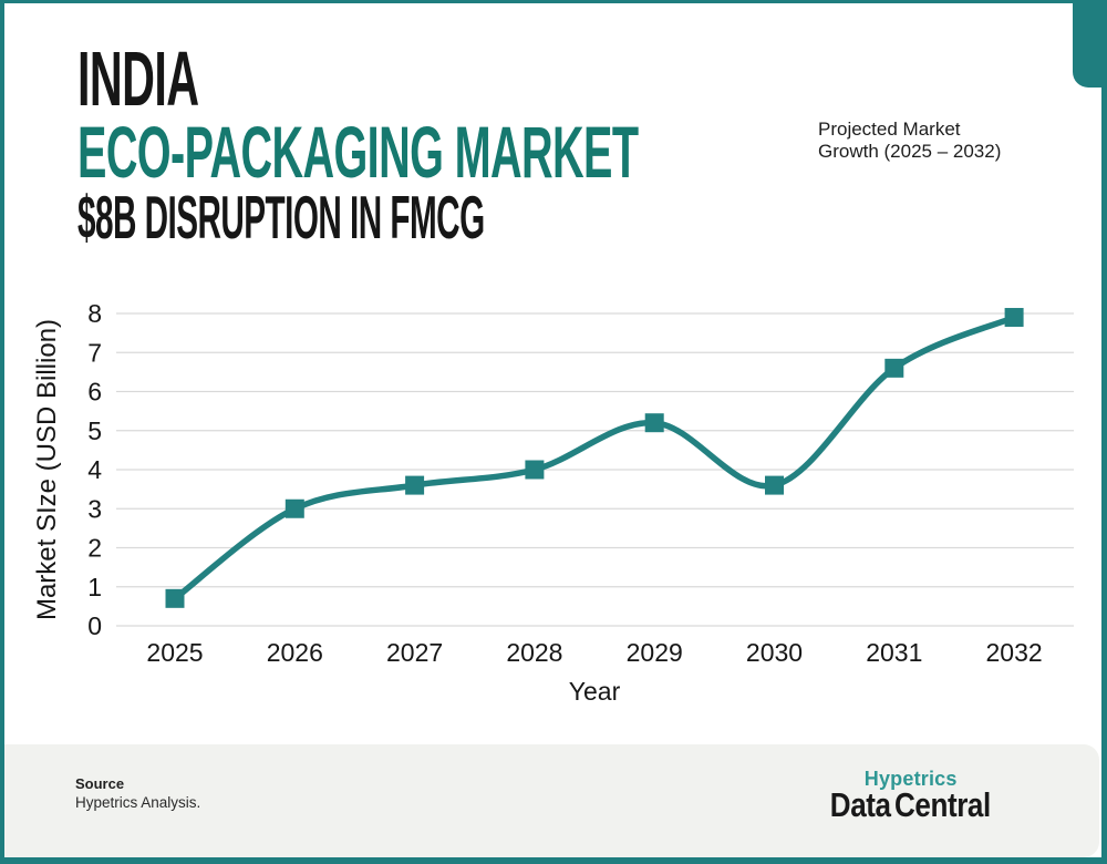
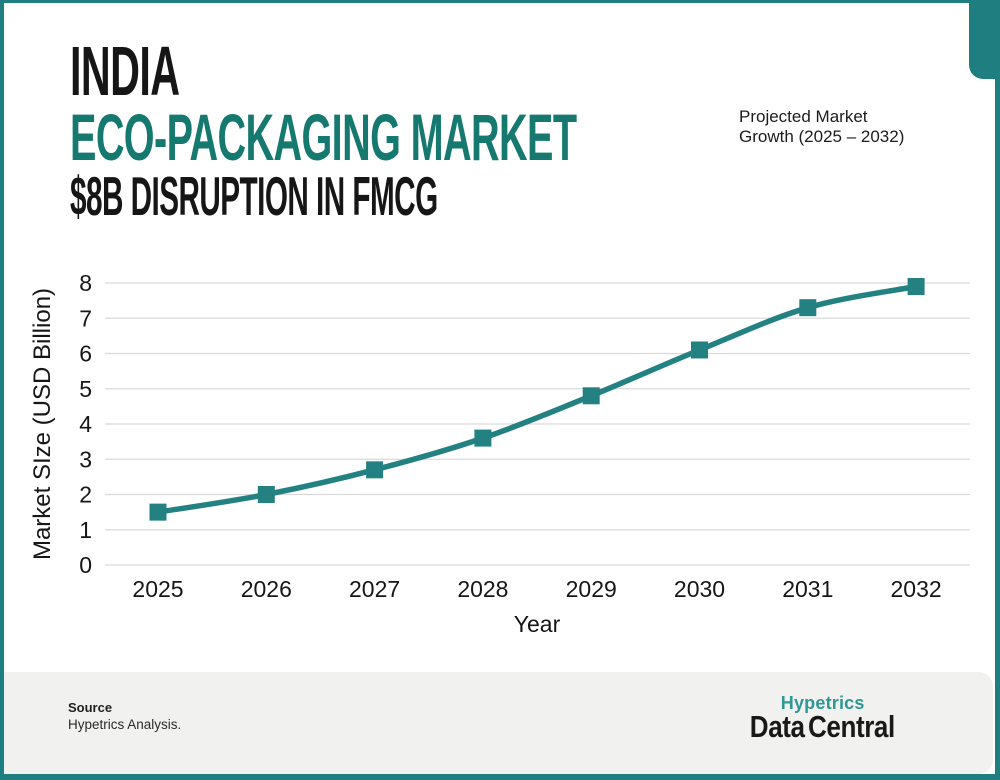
2025: 0.7 -> 1.5
2026: 3.0 -> 2.0
2027: 3.6 -> 2.7
2028: 4.0 -> 3.6
2029: 5.2 -> 4.8
2030: 3.6 -> 6.1
2031: 6.6 -> 7.3
